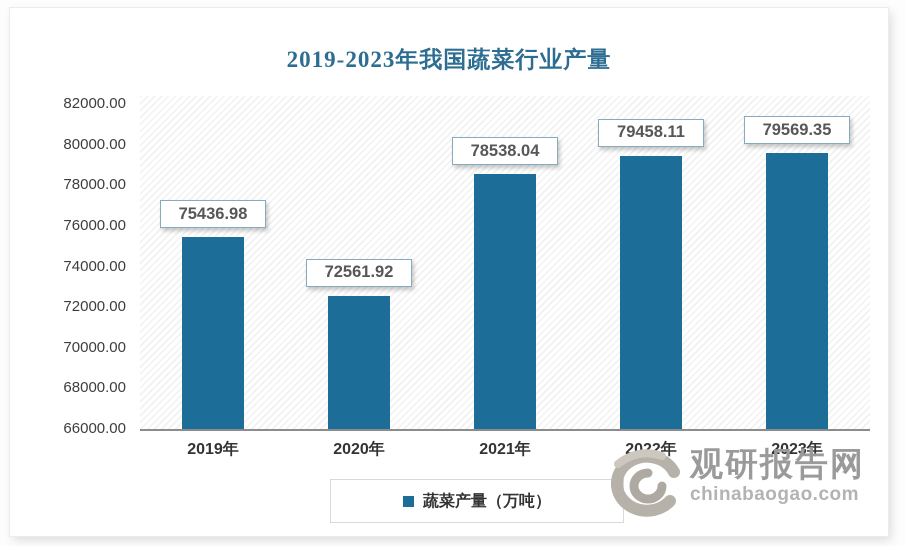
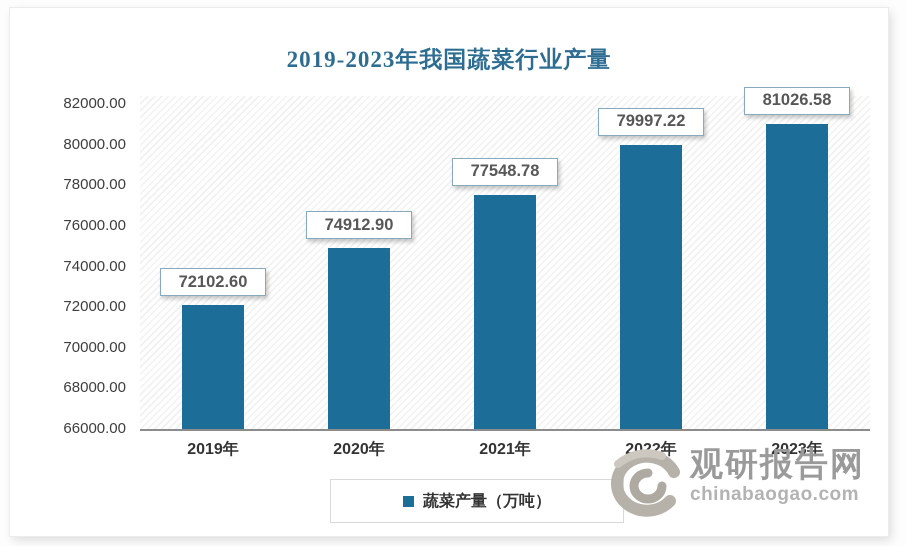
2019年: 75436.98 -> 72102.60
2020年: 72561.92 -> 74912.90
2021年: 78538.04 -> 77548.78
2022年: 79458.11 -> 79997.22
2023年: 79569.35 -> 81026.58
